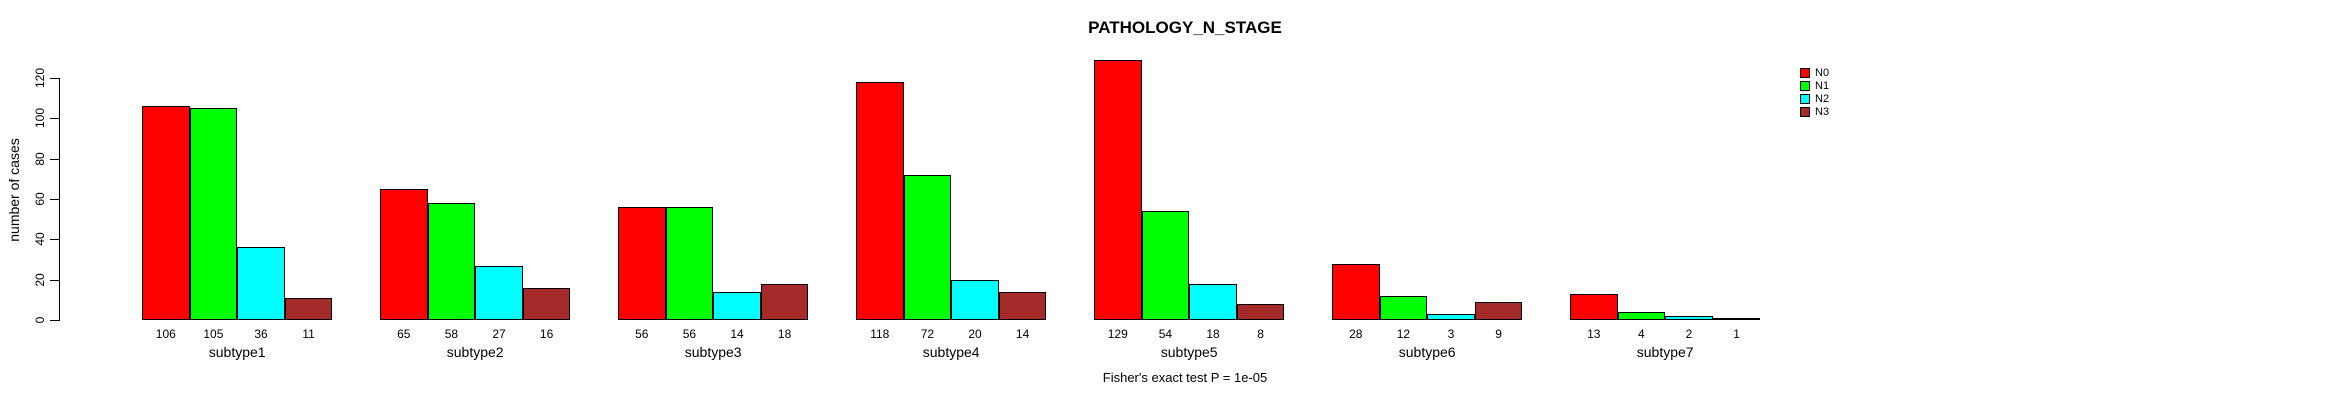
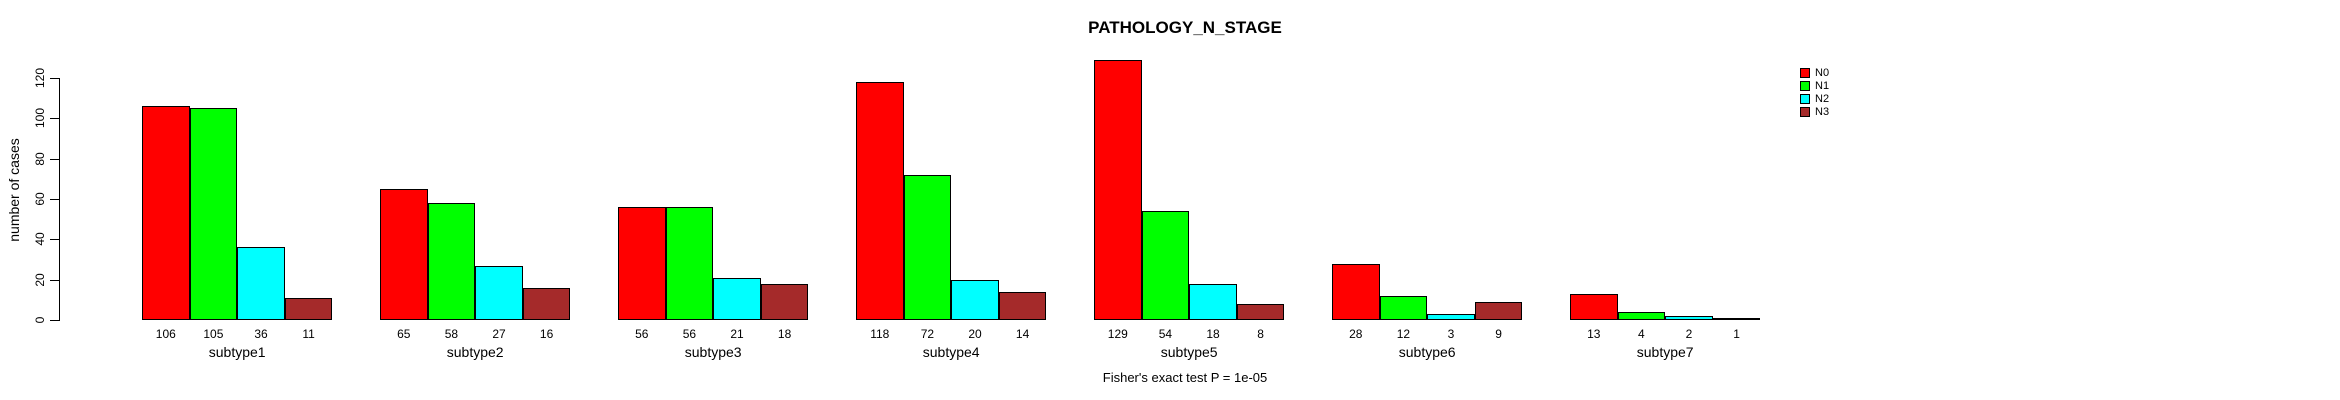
N2/subtype3: 14 -> 21
